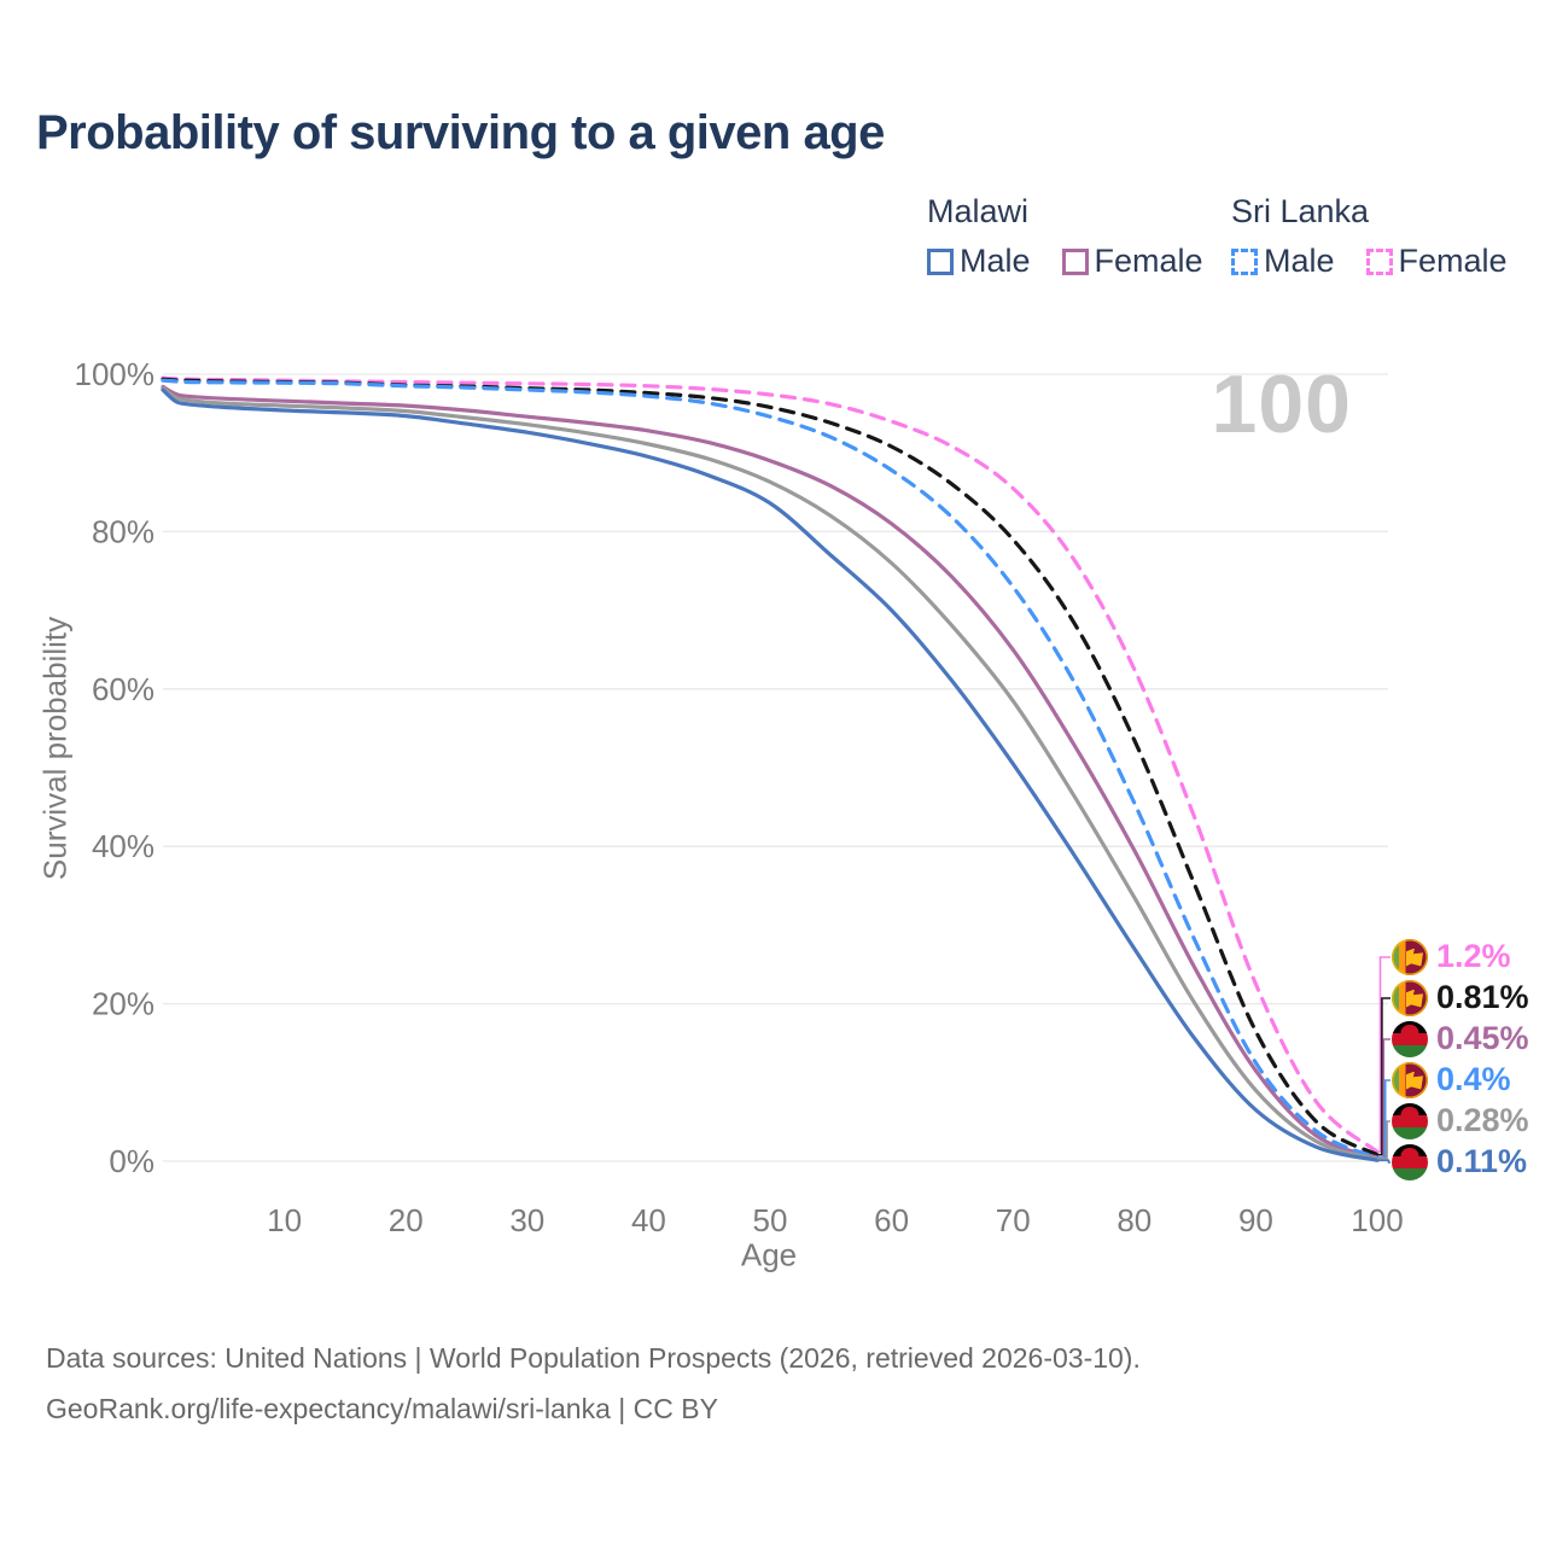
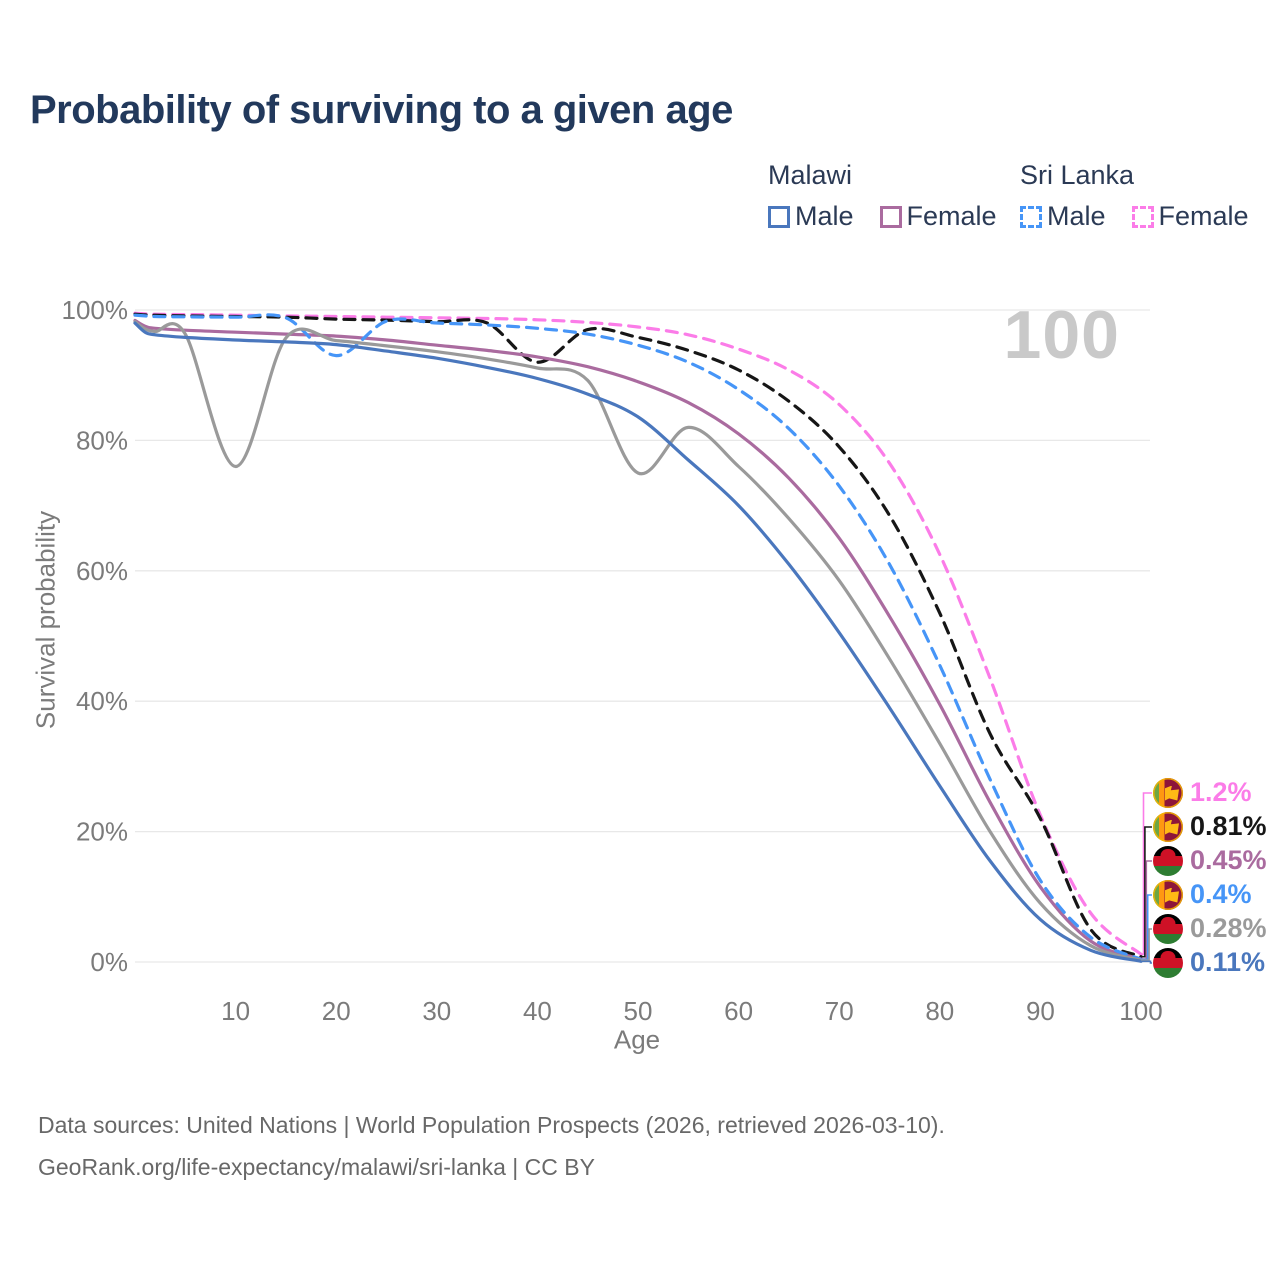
Malawi/10: 96% -> 76%
Sri Lanka Male/20: 98% -> 93%
Sri Lanka/40: 98% -> 92%
Malawi/50: 86% -> 75%
Sri Lanka/90: 16% -> 22%
